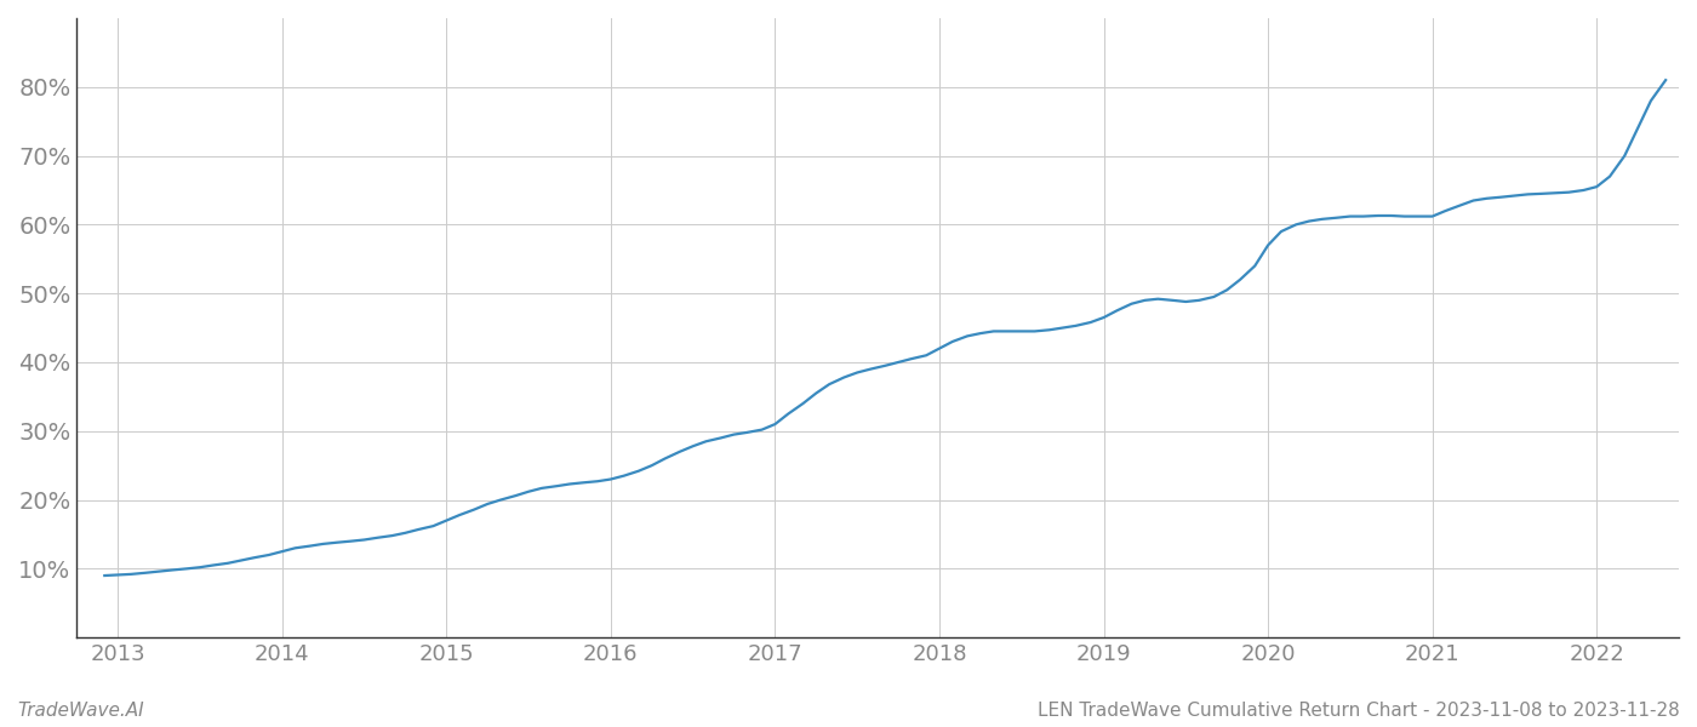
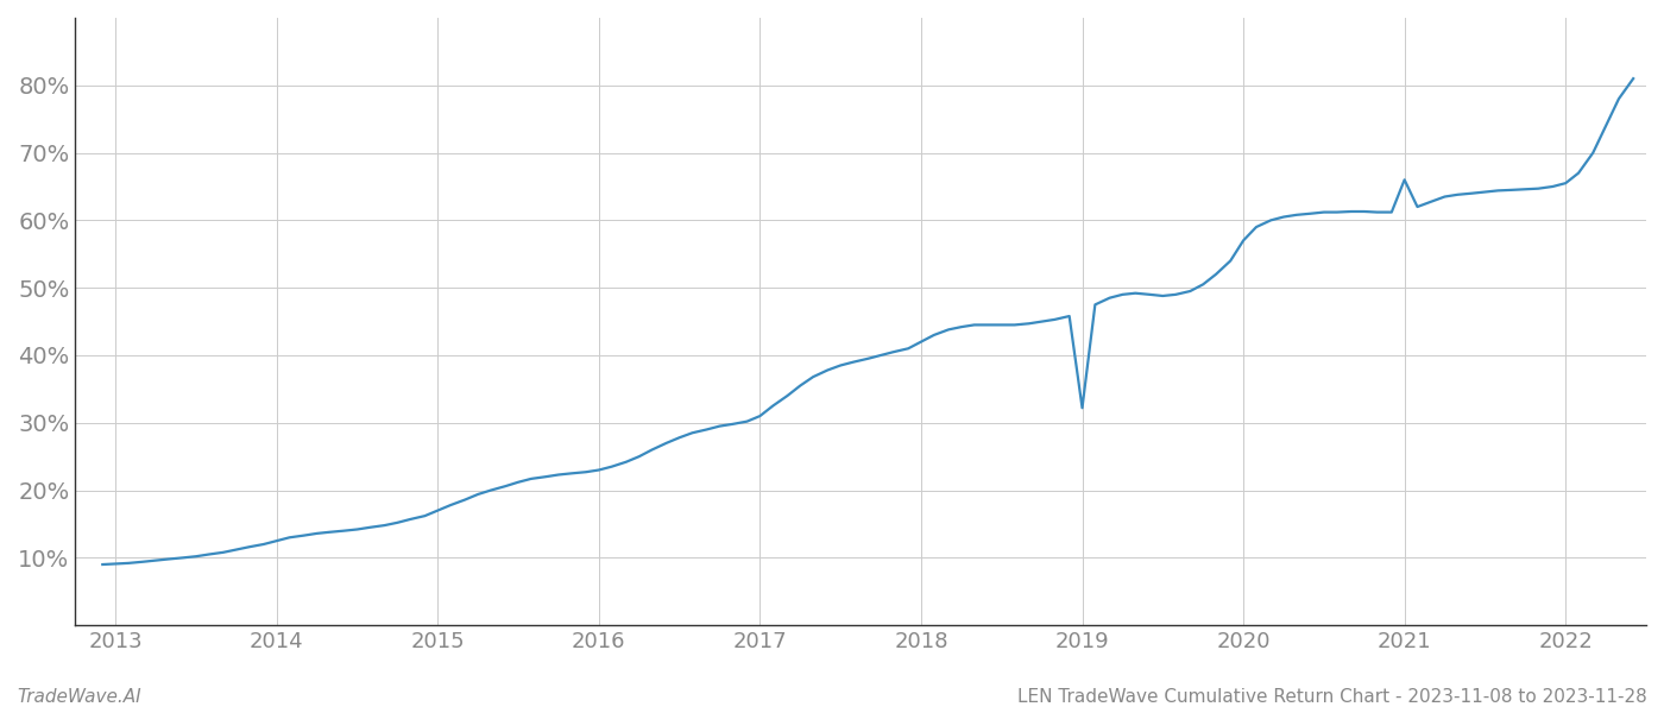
2019: 46.5% -> 32.2%
2021: 61.2% -> 66.0%
